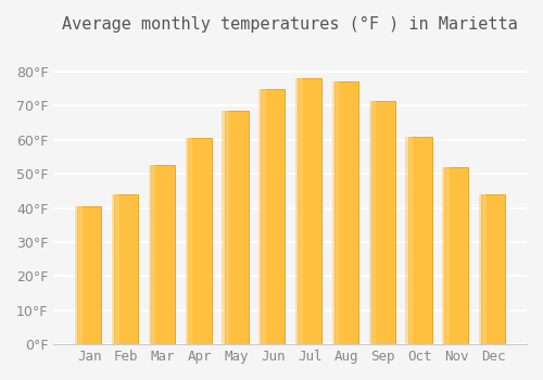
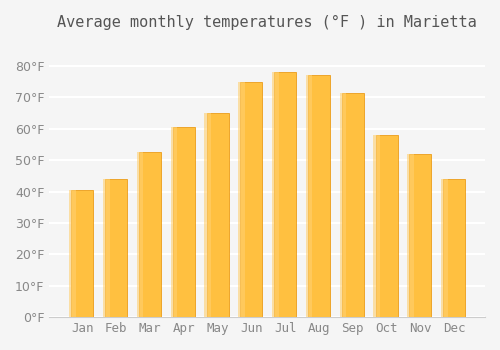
May: 68.5°F -> 65.0°F
Oct: 61.0°F -> 58.0°F
